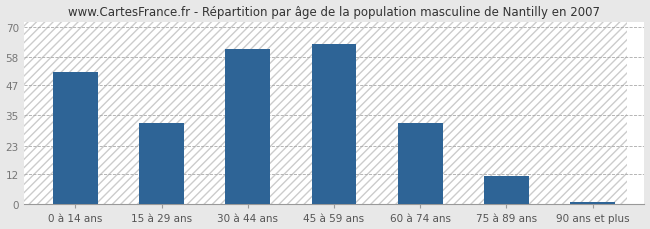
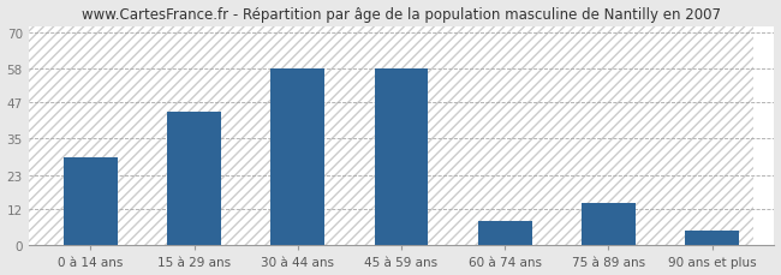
0 à 14 ans: 52 -> 29
15 à 29 ans: 32 -> 44
30 à 44 ans: 61 -> 58
45 à 59 ans: 63 -> 58
60 à 74 ans: 32 -> 8
75 à 89 ans: 11 -> 14
90 ans et plus: 1 -> 5
